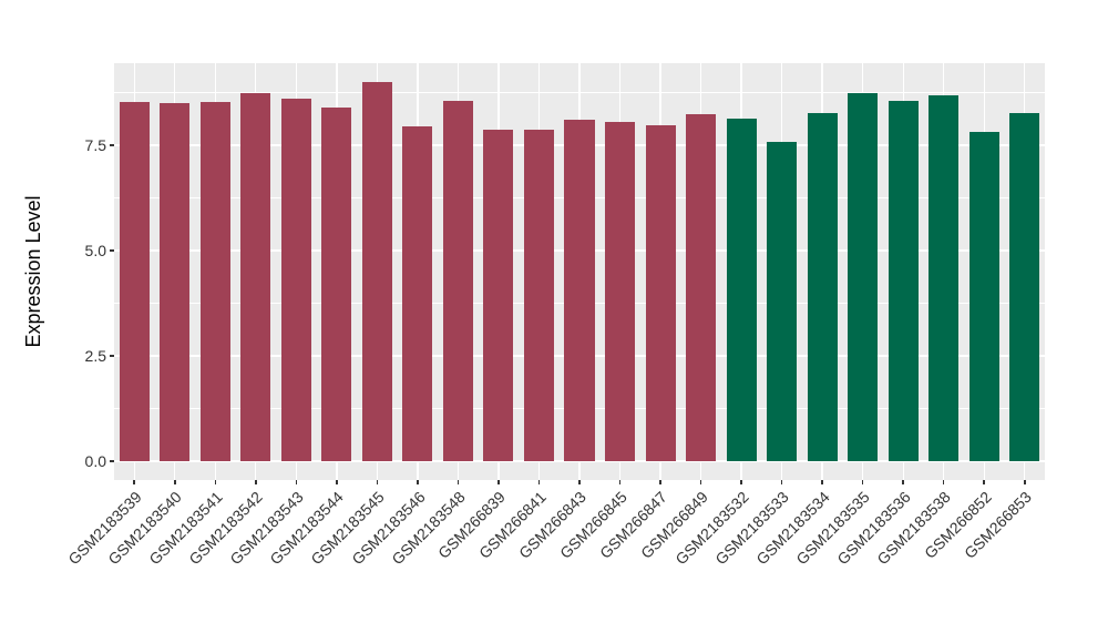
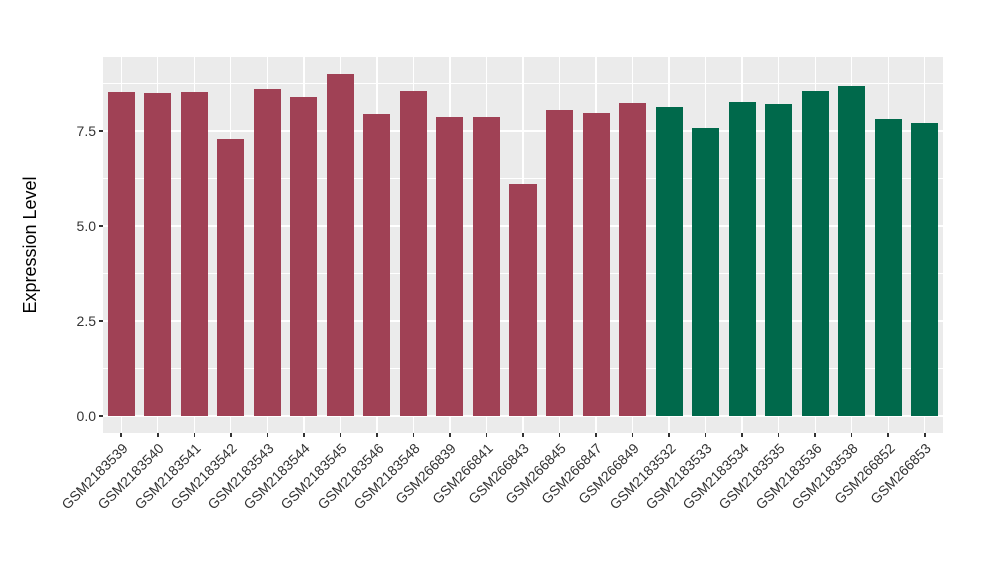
GSM2183542: 8.7 -> 7.3
GSM266843: 8.1 -> 6.1
GSM2183535: 8.7 -> 8.2
GSM266853: 8.3 -> 7.7
